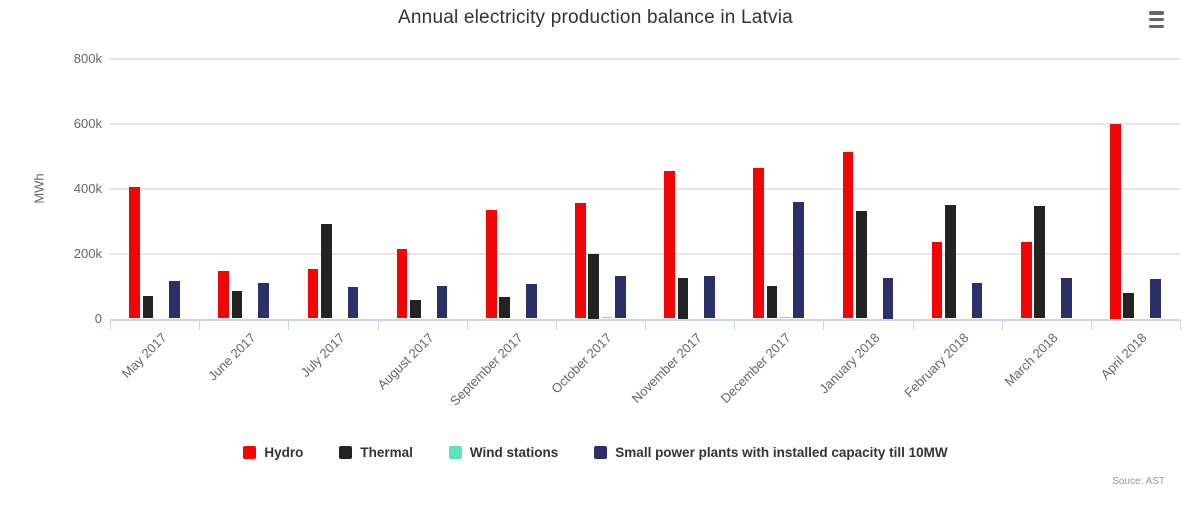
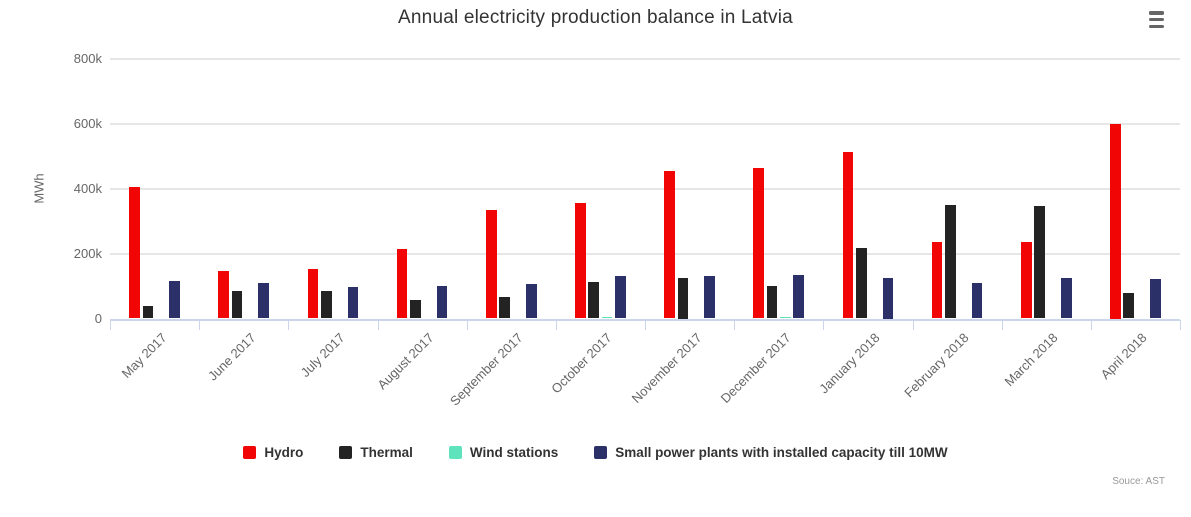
Thermal/May 2017: 70k -> 40k
Thermal/July 2017: 290k -> 80k
Thermal/October 2017: 200k -> 110k
Small power plants with installed capacity till 10MW/December 2017: 360k -> 130k
Thermal/January 2018: 330k -> 220k
